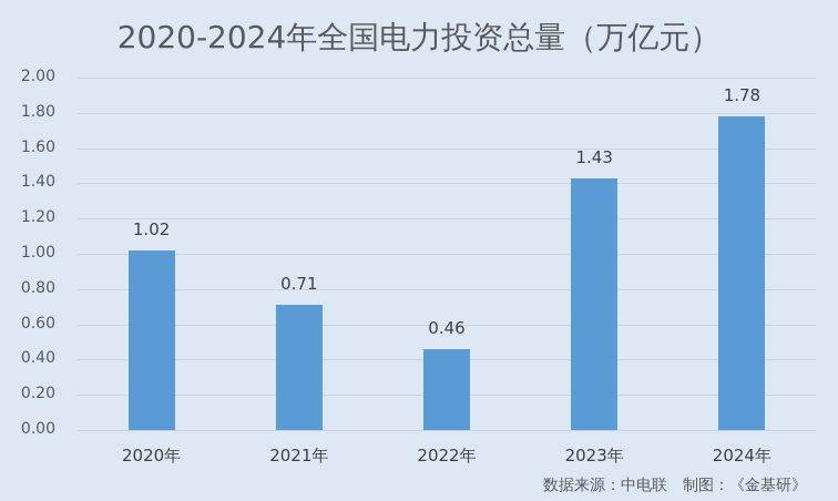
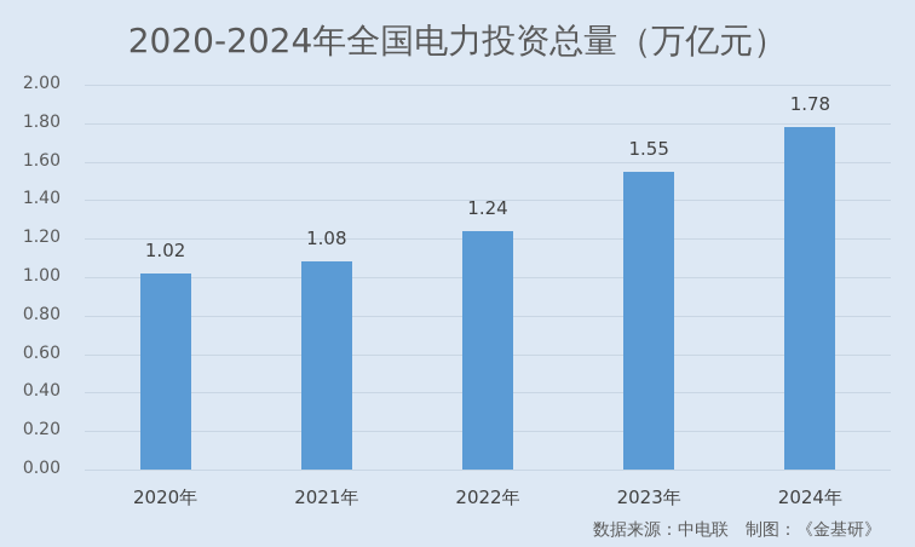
2021年: 0.71 -> 1.08
2022年: 0.46 -> 1.24
2023年: 1.43 -> 1.55
